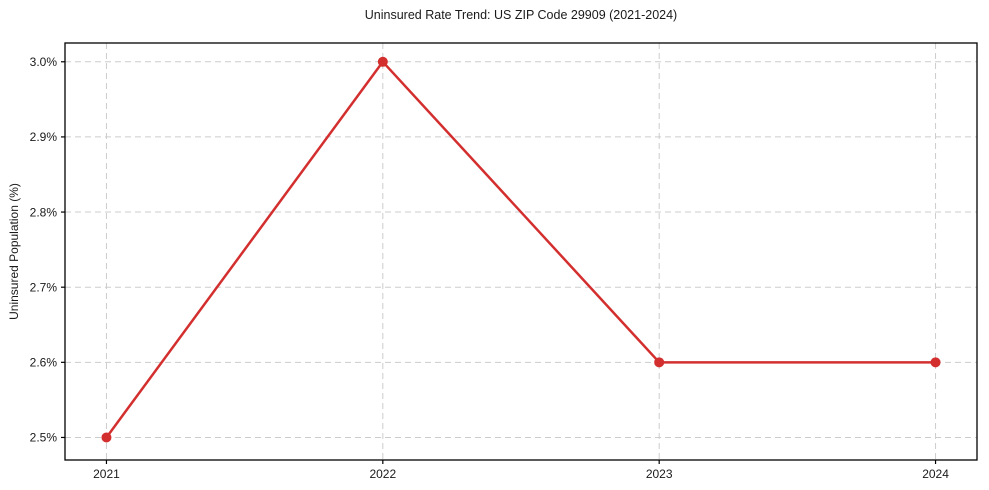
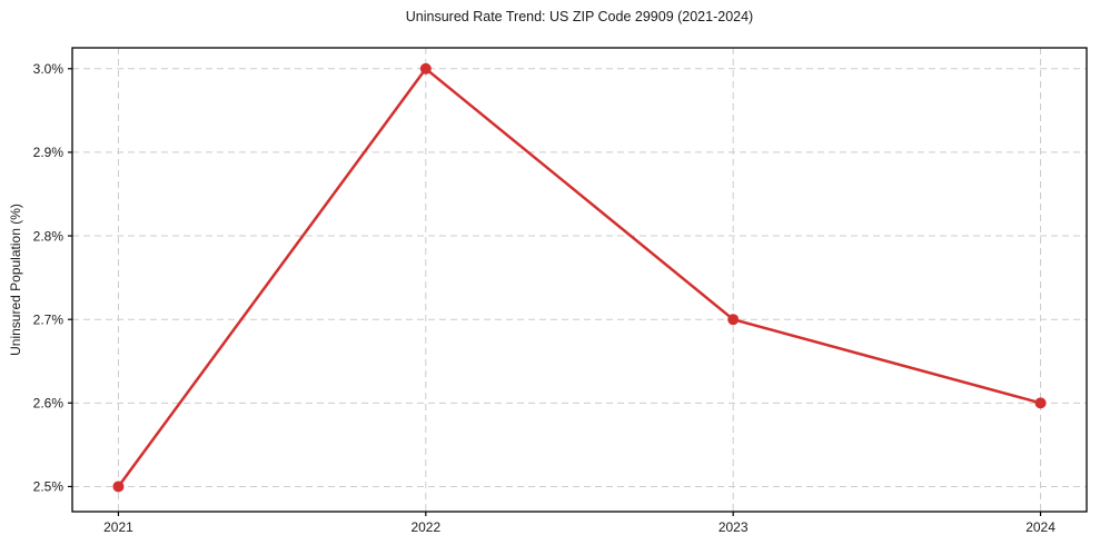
2023: 2.6% -> 2.7%
